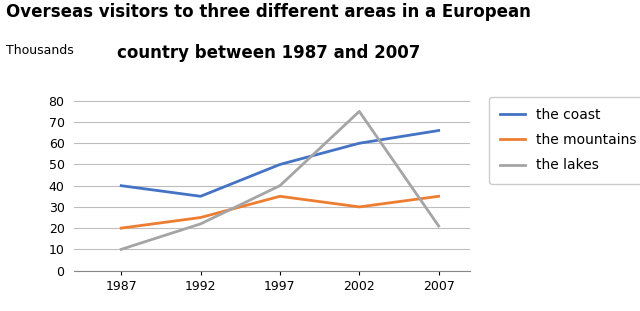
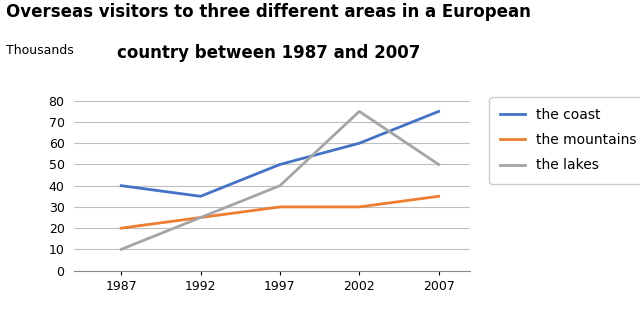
the lakes/1992: 22 -> 25
the mountains/1997: 35 -> 30
the coast/2007: 66 -> 75
the lakes/2007: 21 -> 50
